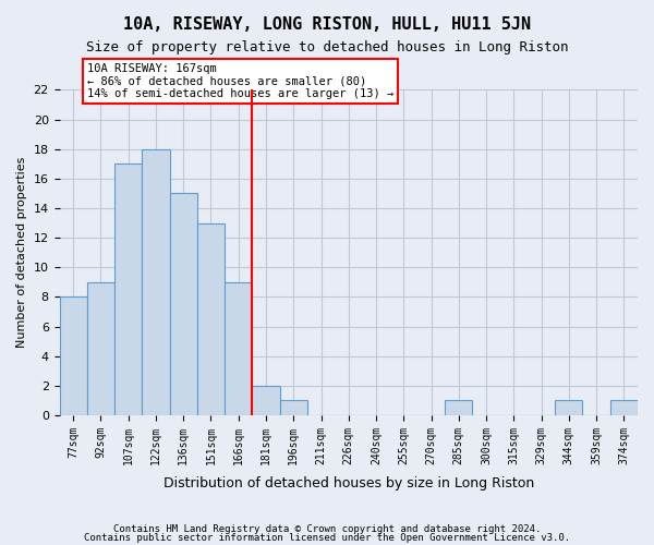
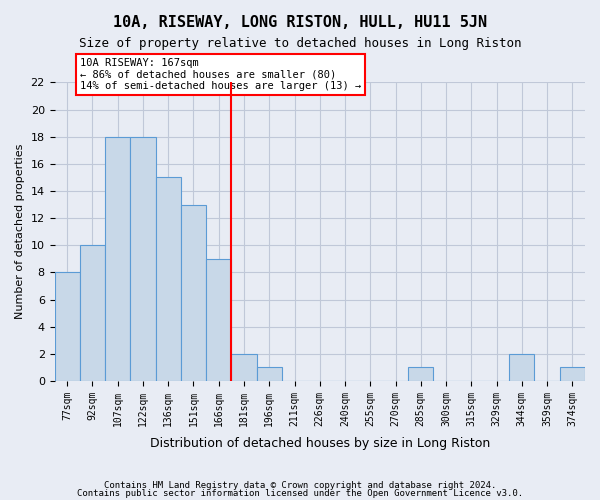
92sqm: 9 -> 10
107sqm: 17 -> 18
344sqm: 1 -> 2
